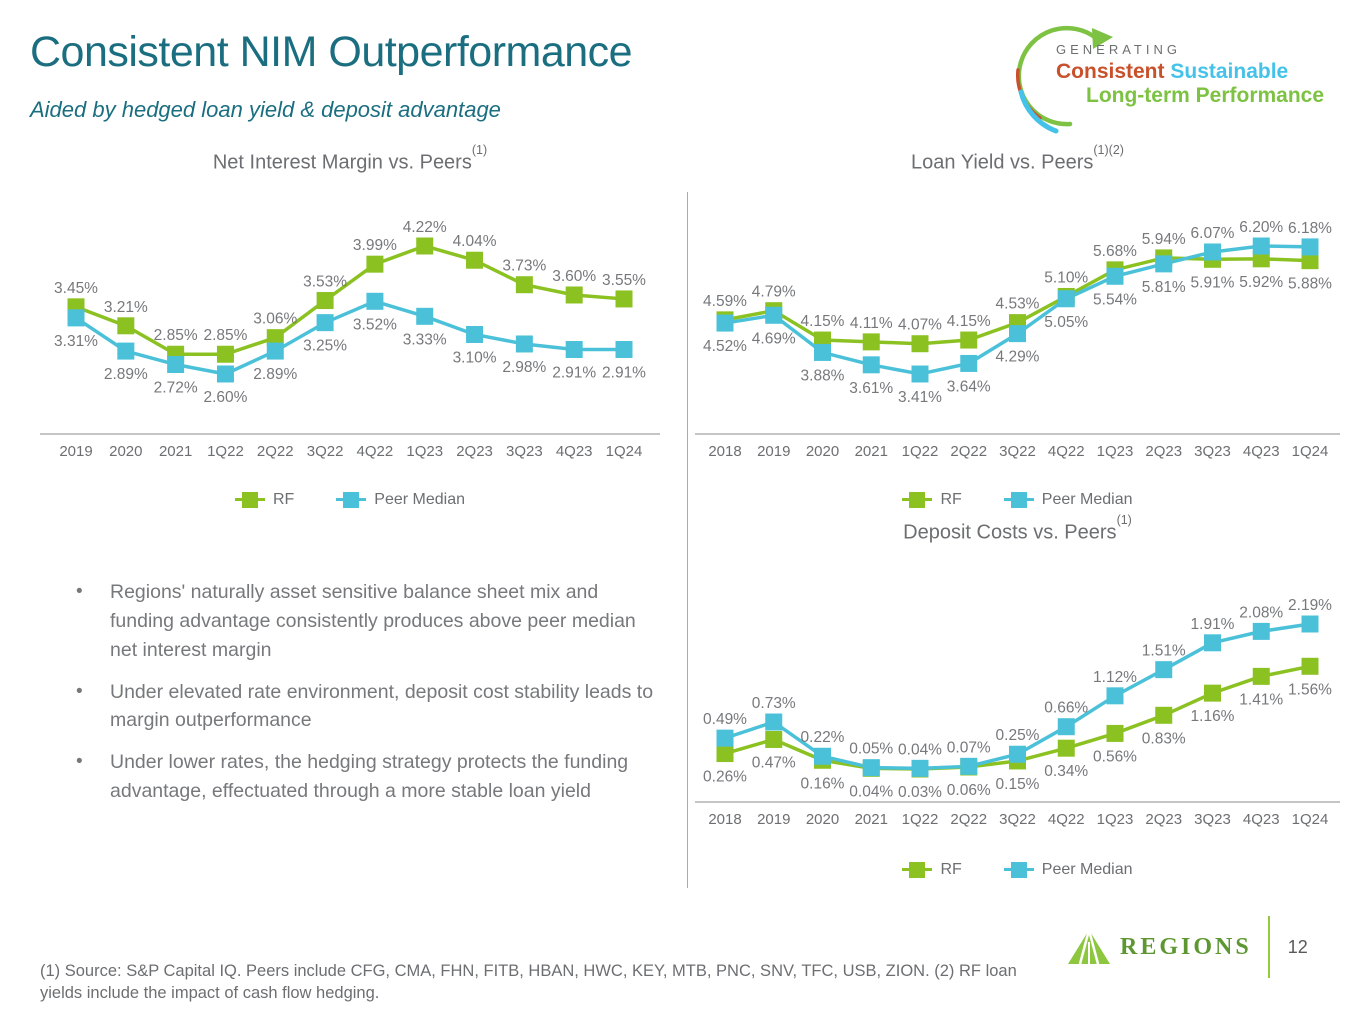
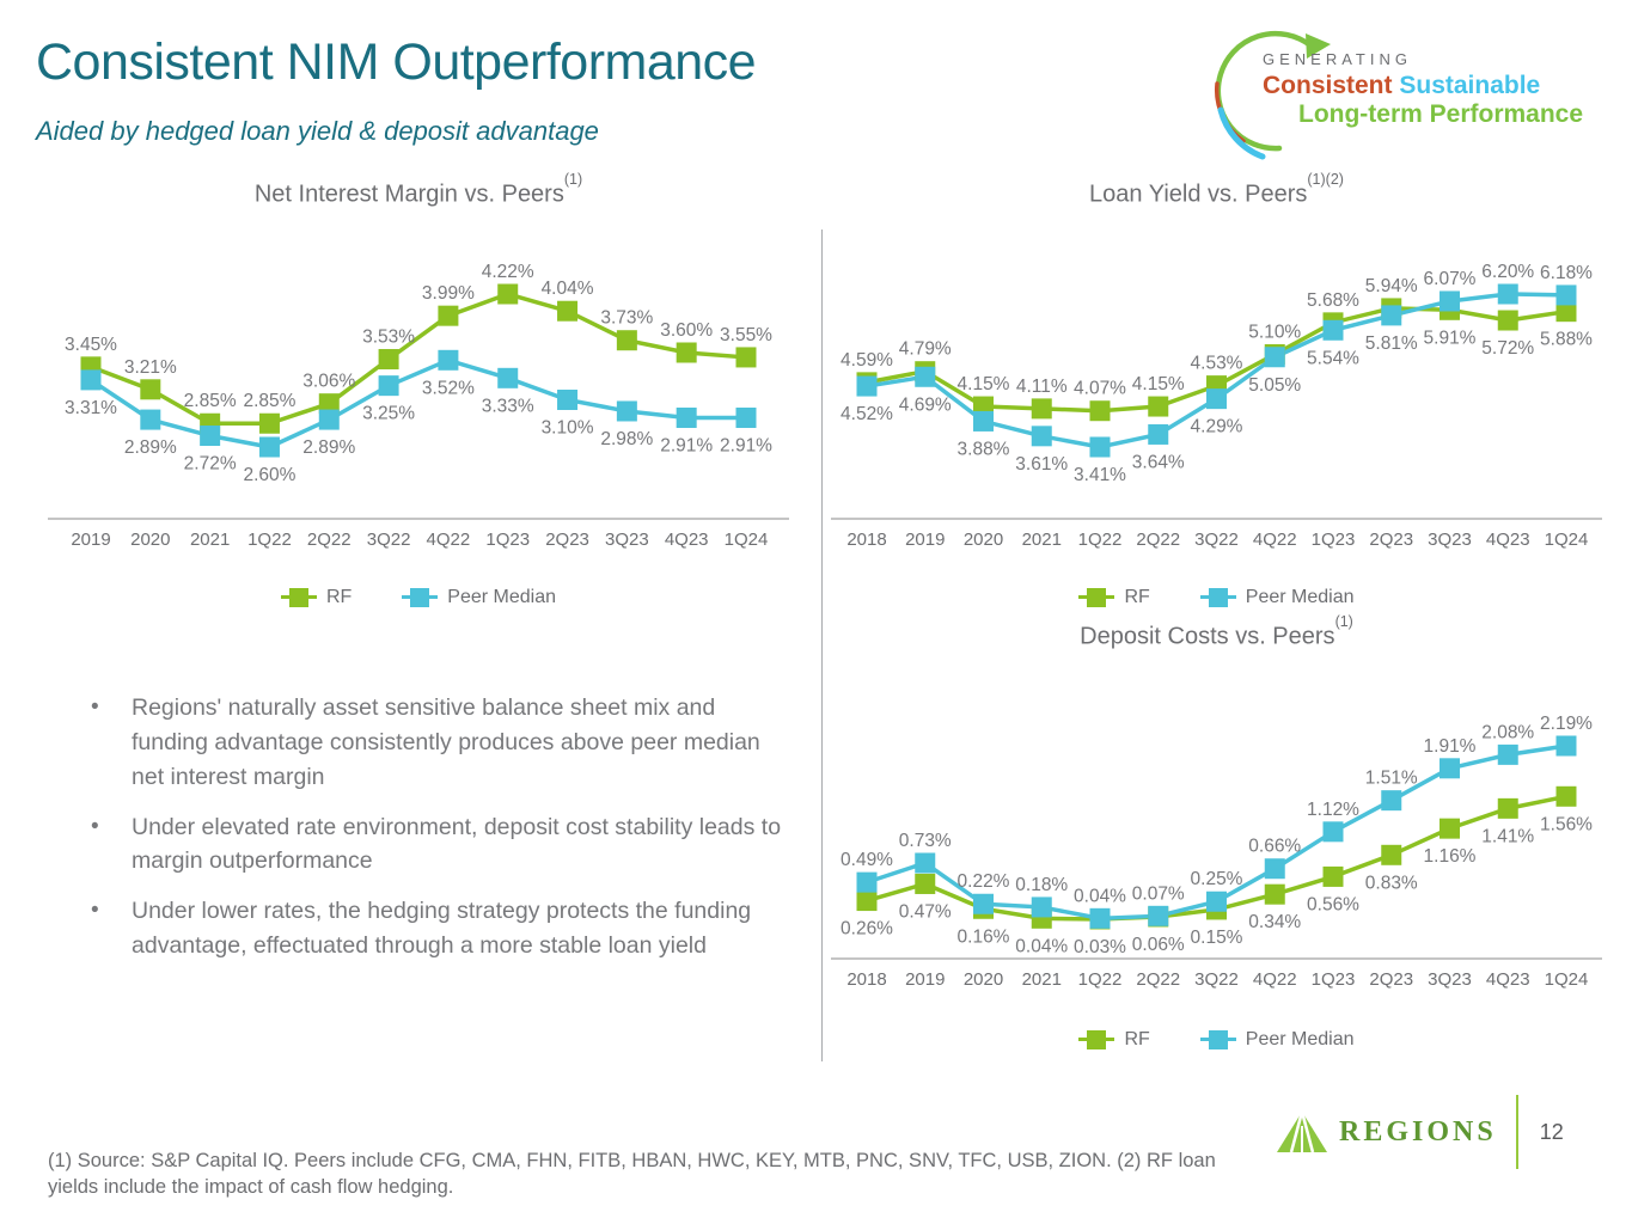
Loan Yield vs. Peers/RF/4Q23: 5.92% -> 5.72%
Deposit Costs vs. Peers/Peer Median/2021: 0.05% -> 0.18%
